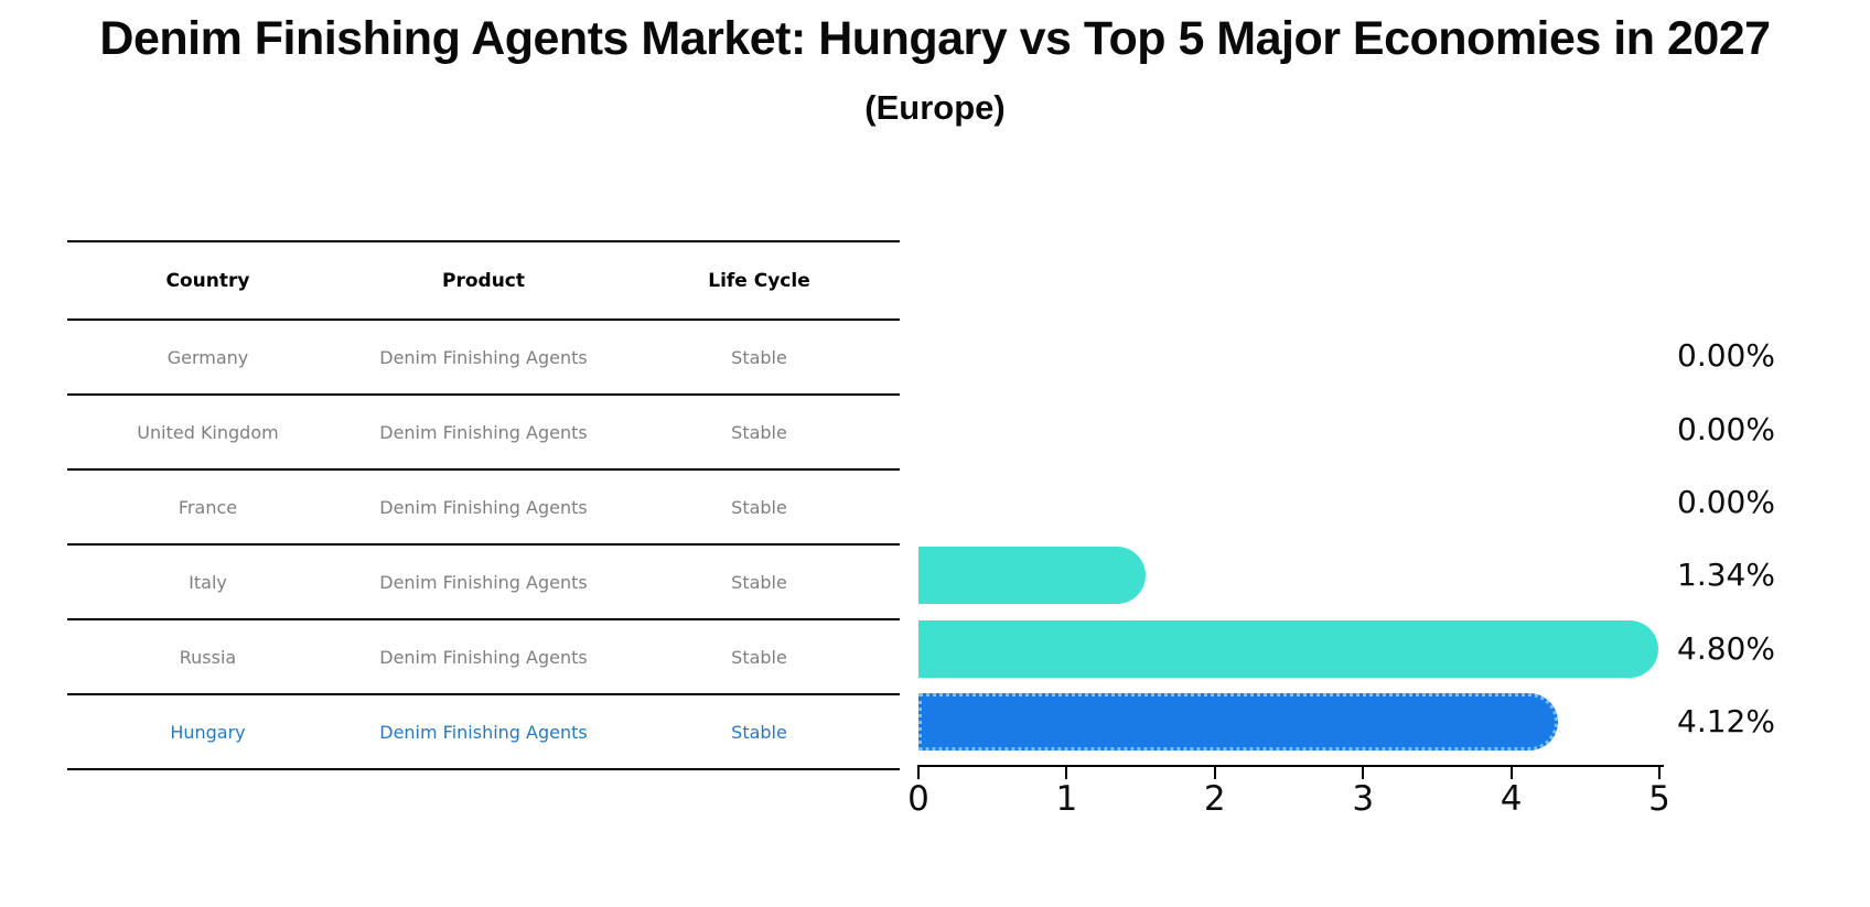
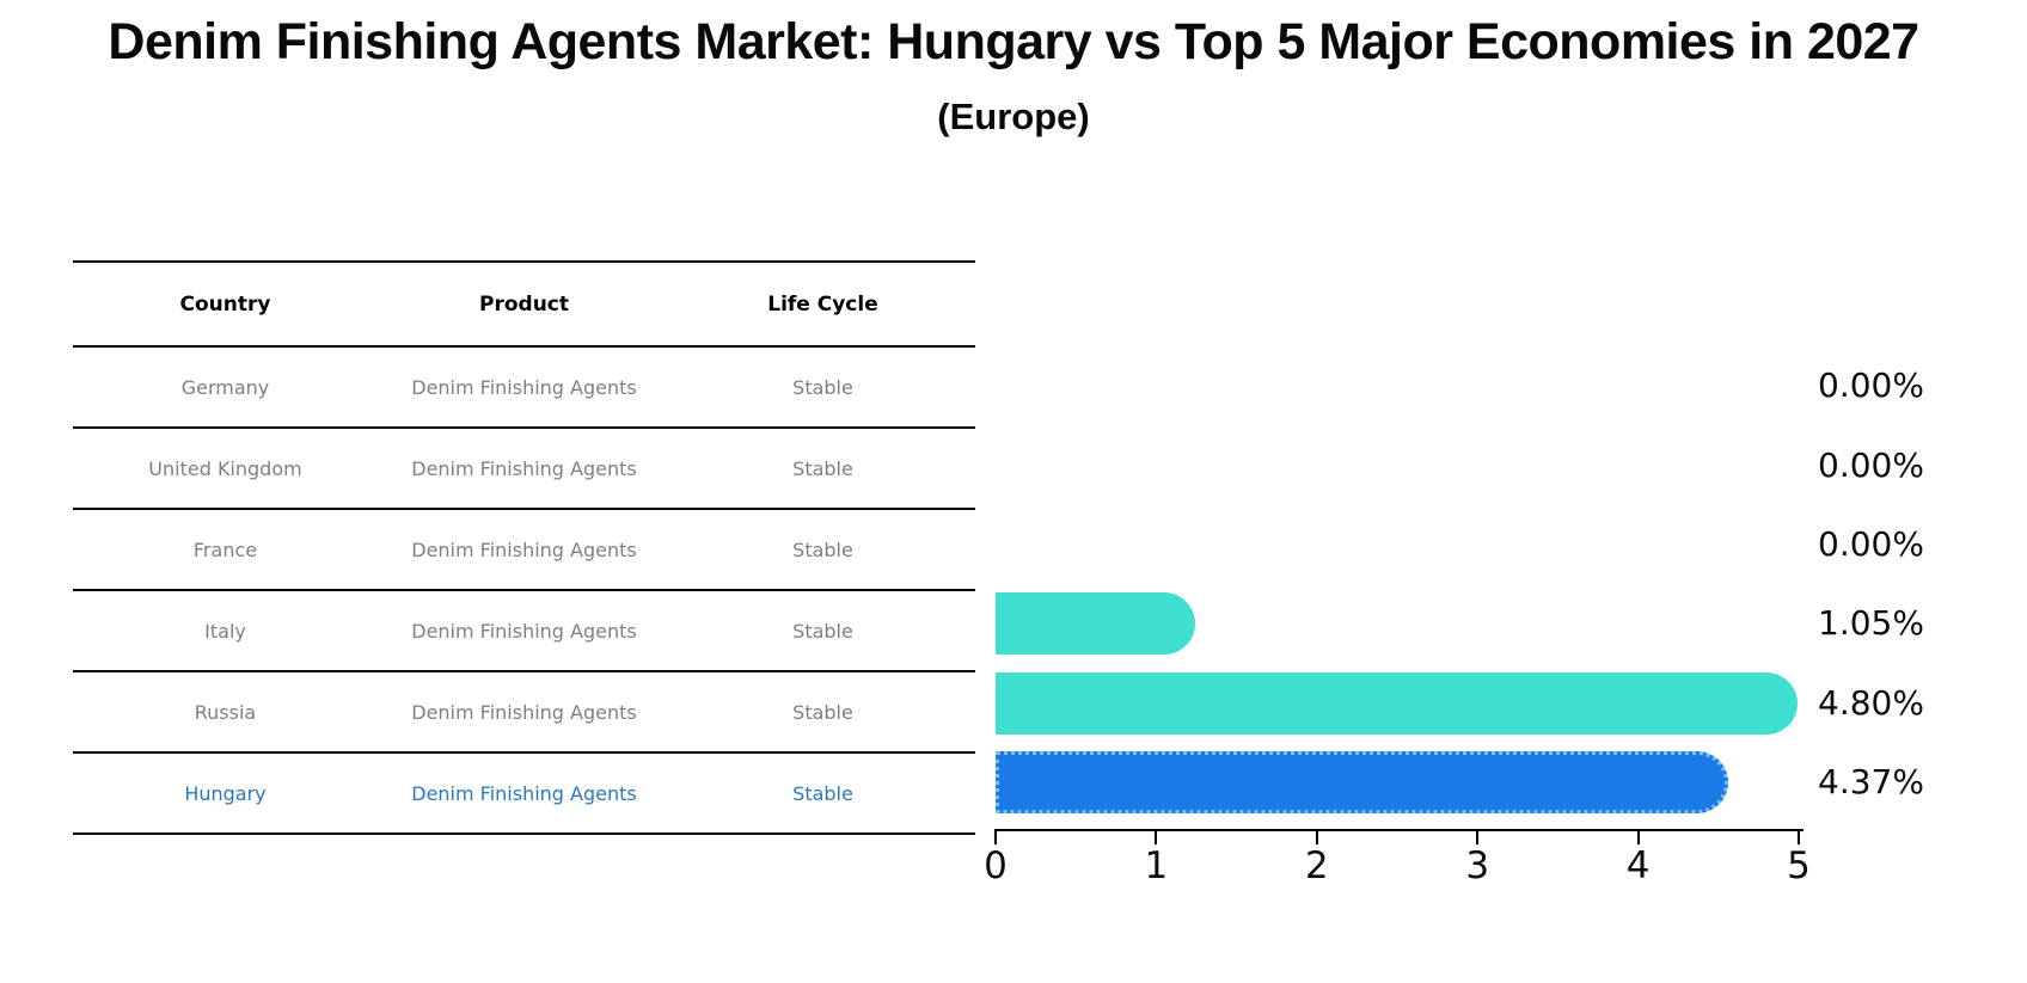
Italy: 1.34% -> 1.05%
Hungary: 4.12% -> 4.37%
